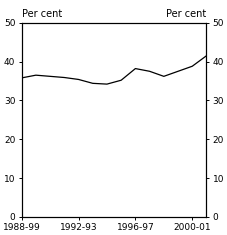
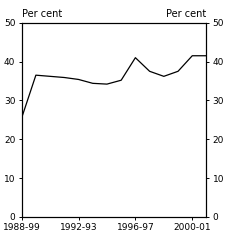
1988-99: 35.8 -> 25.5
1996-97: 38.2 -> 41.0
2000-01: 38.8 -> 41.5
